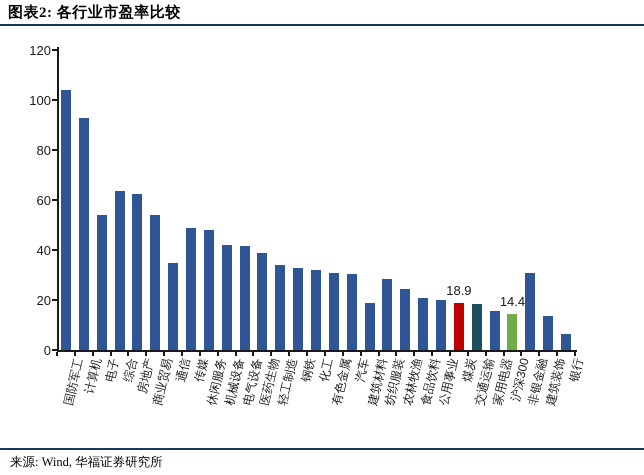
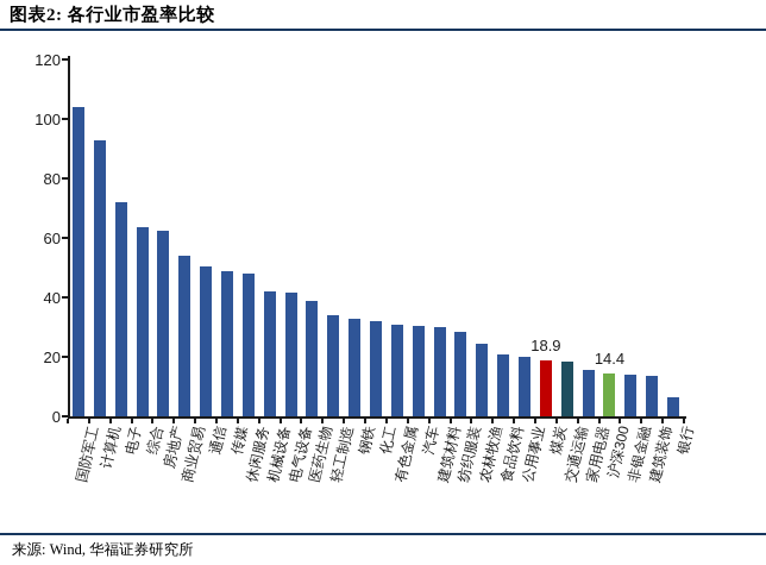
电子: 54 -> 72
通信: 35 -> 50
建筑材料: 19 -> 30
非银金融: 31 -> 14
